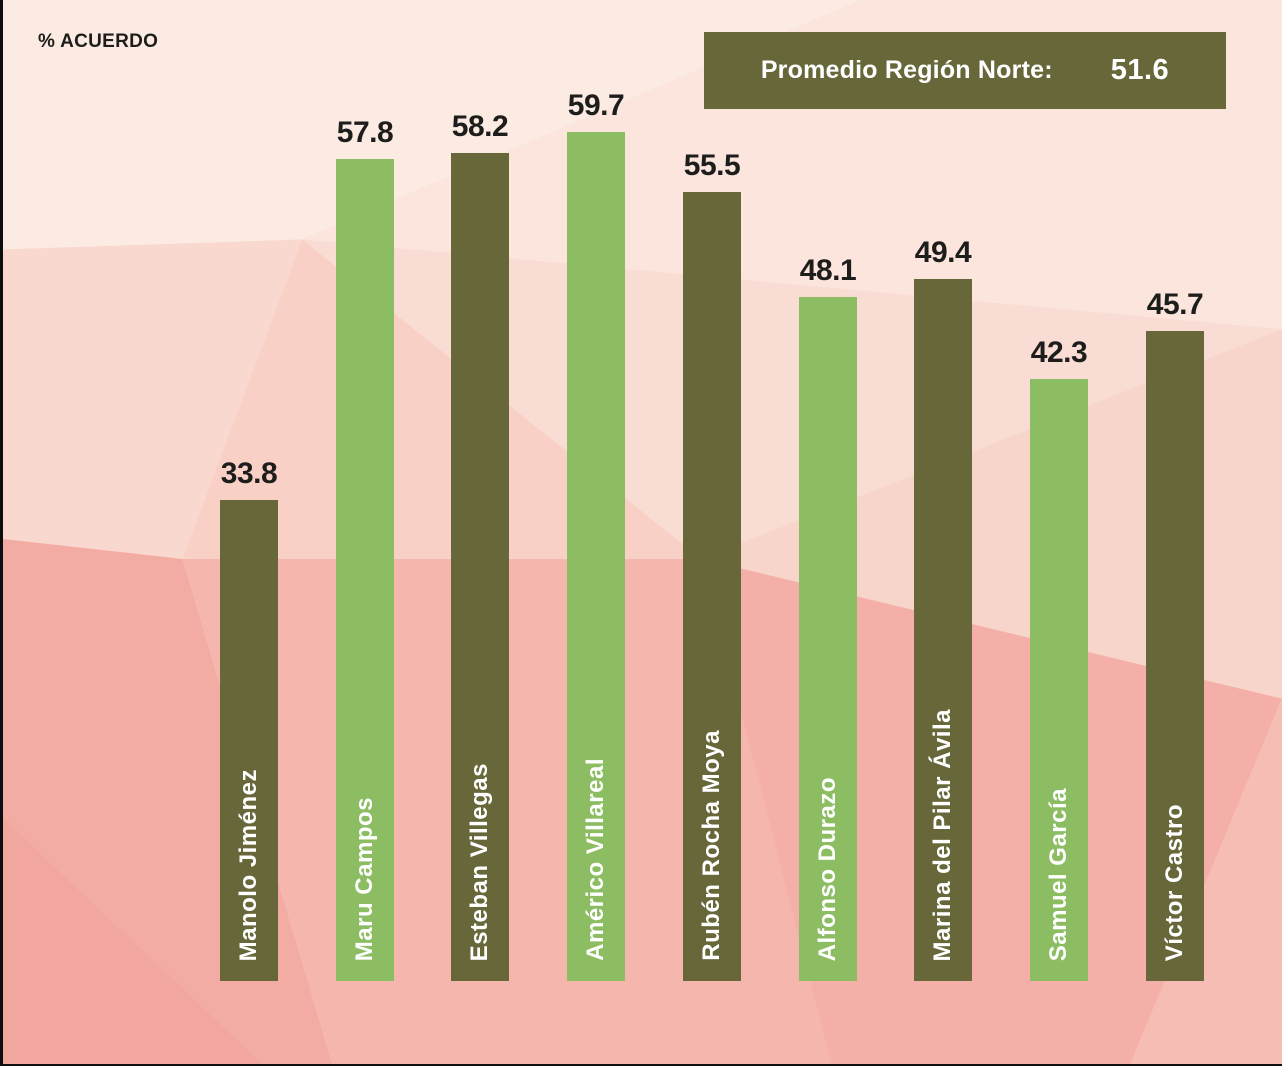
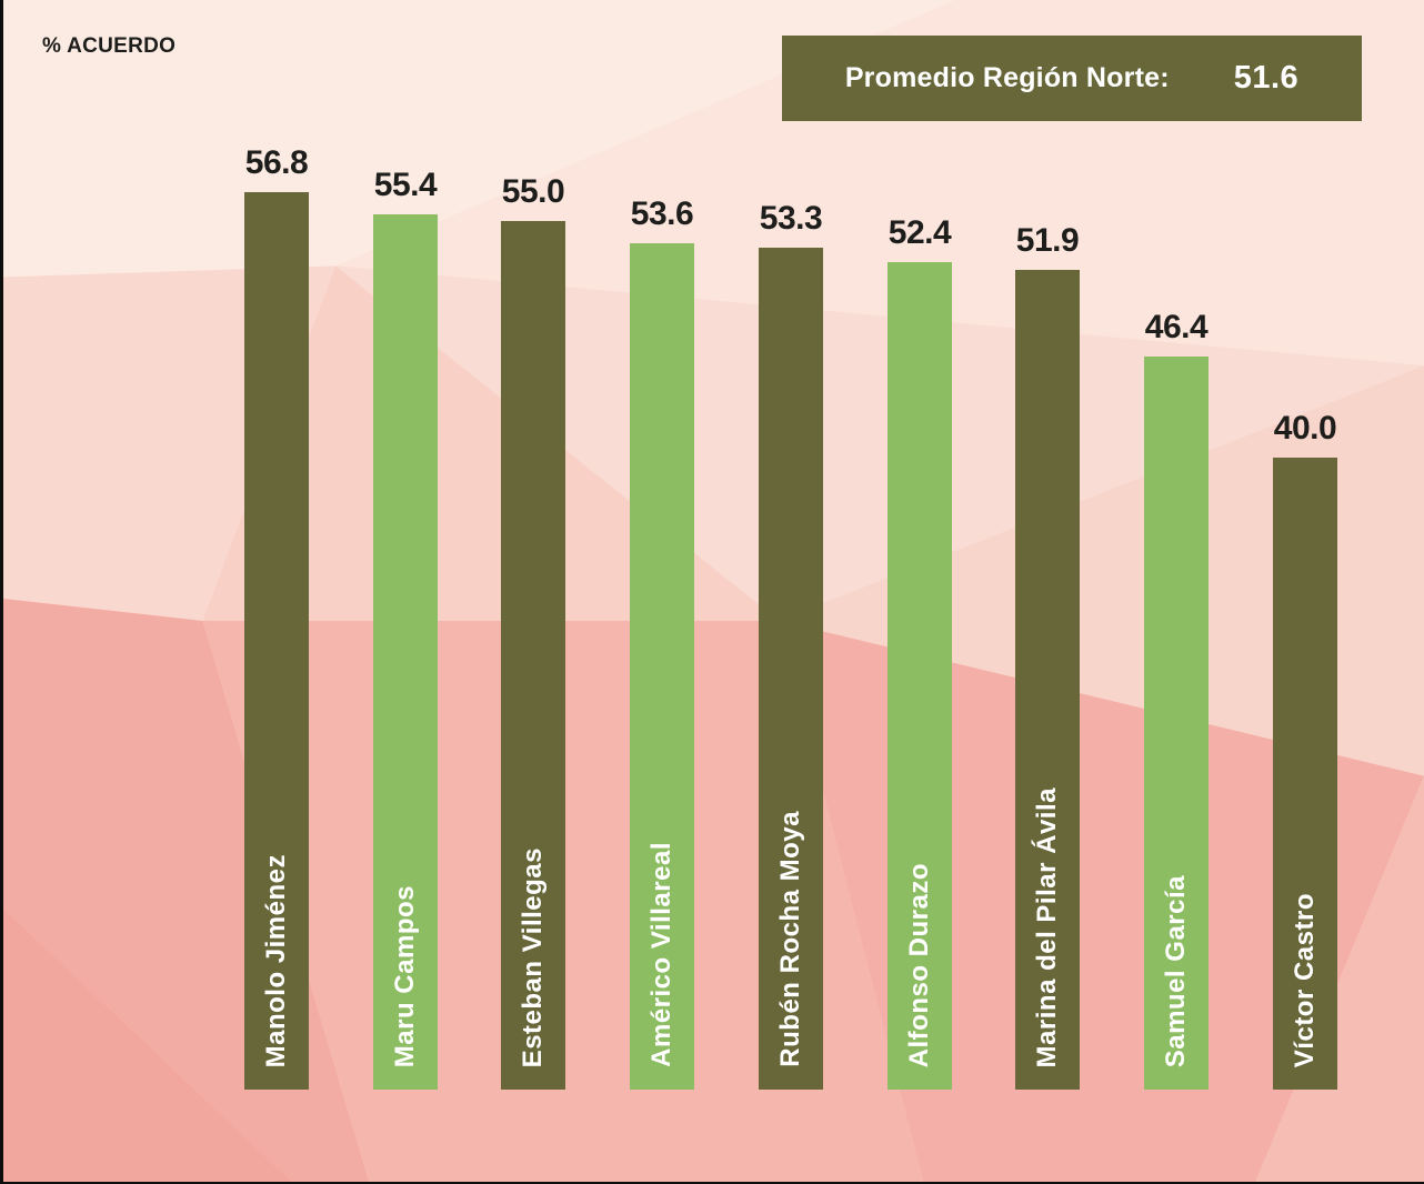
Manolo Jiménez: 33.8 -> 56.8
Maru Campos: 57.8 -> 55.4
Esteban Villegas: 58.2 -> 55.0
Américo Villareal: 59.7 -> 53.6
Rubén Rocha Moya: 55.5 -> 53.3
Alfonso Durazo: 48.1 -> 52.4
Marina del Pilar Ávila: 49.4 -> 51.9
Samuel García: 42.3 -> 46.4
Víctor Castro: 45.7 -> 40.0
